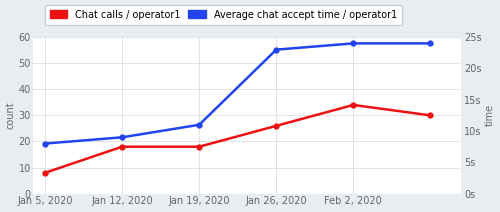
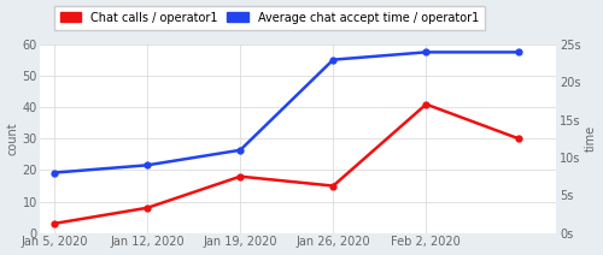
Chat calls / operator1/Jan 5, 2020: 8 -> 3
Chat calls / operator1/Jan 12, 2020: 18 -> 8
Chat calls / operator1/Jan 26, 2020: 26 -> 15
Chat calls / operator1/Feb 2, 2020: 34 -> 41
